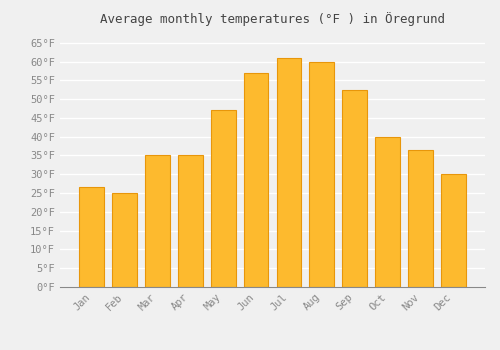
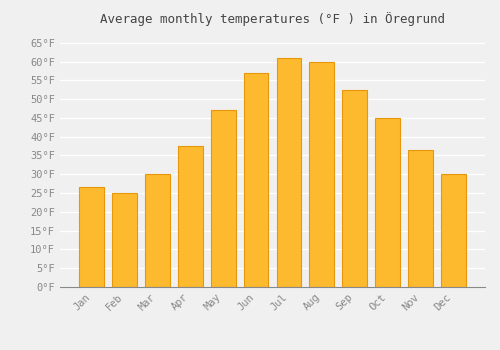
Mar: 35.0°F -> 30.0°F
Apr: 35.0°F -> 37.5°F
Oct: 40.0°F -> 45.0°F
